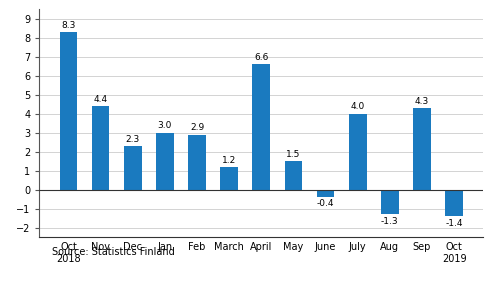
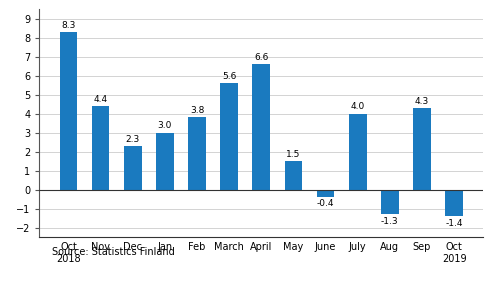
Feb: 2.9 -> 3.8
March: 1.2 -> 5.6
